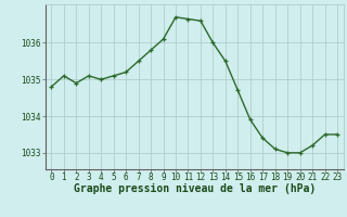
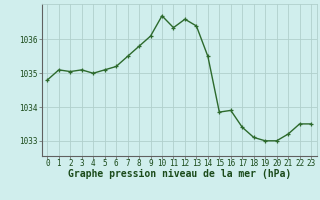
2: 1034.90 -> 1035.05
11: 1036.65 -> 1036.35
13: 1036.00 -> 1036.40
15: 1034.70 -> 1033.85
